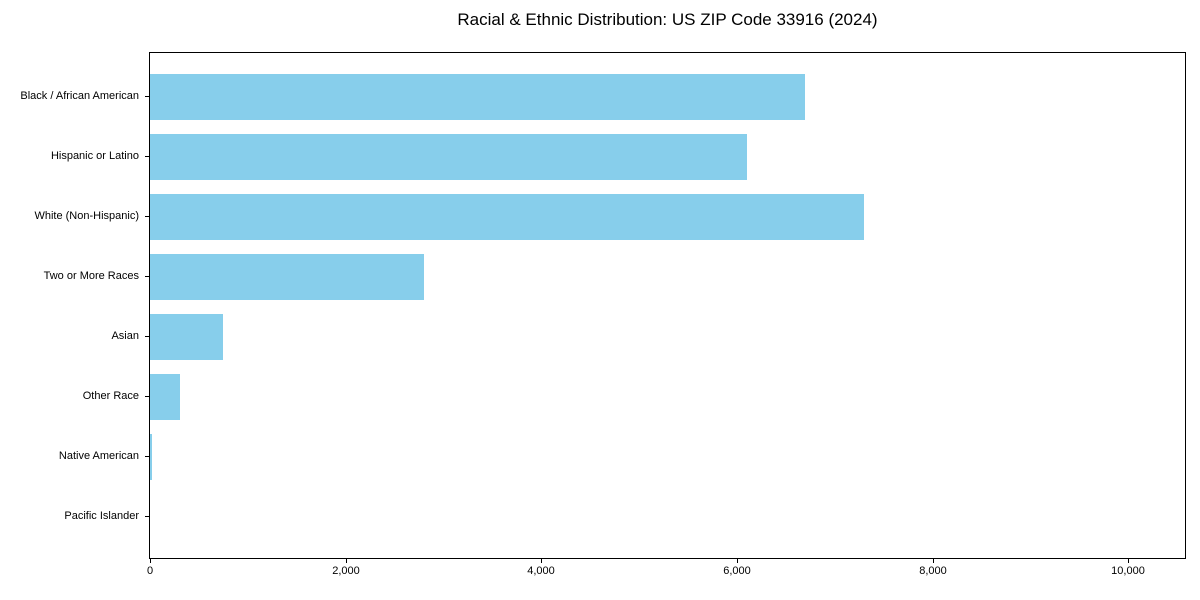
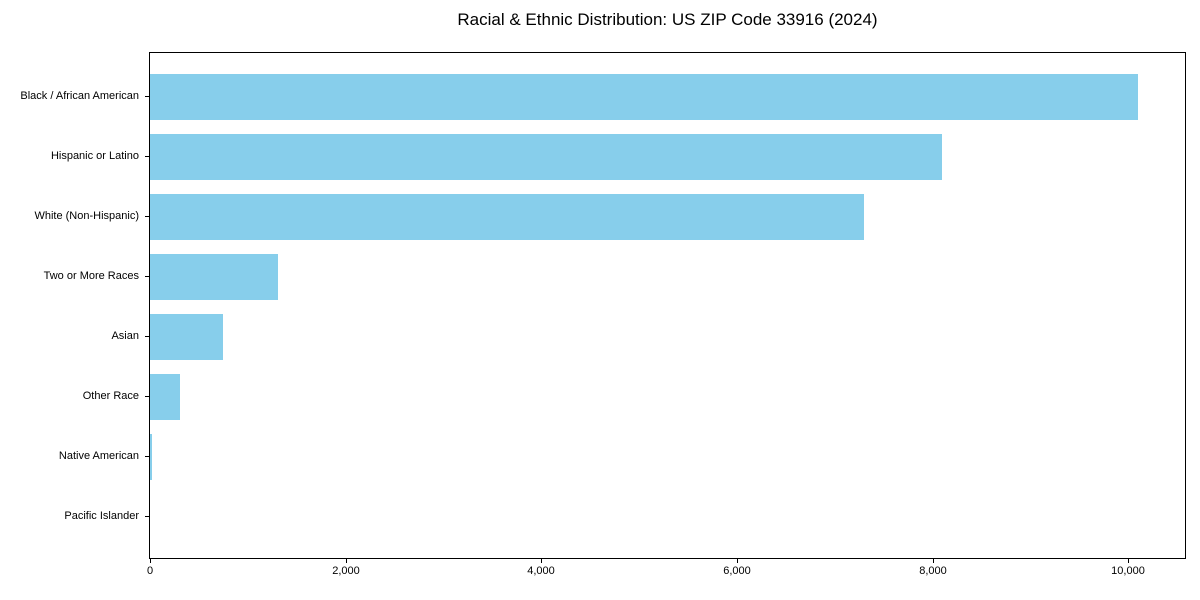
Black / African American: 6700 -> 10100
Hispanic or Latino: 6100 -> 8100
Two or More Races: 2800 -> 1300
